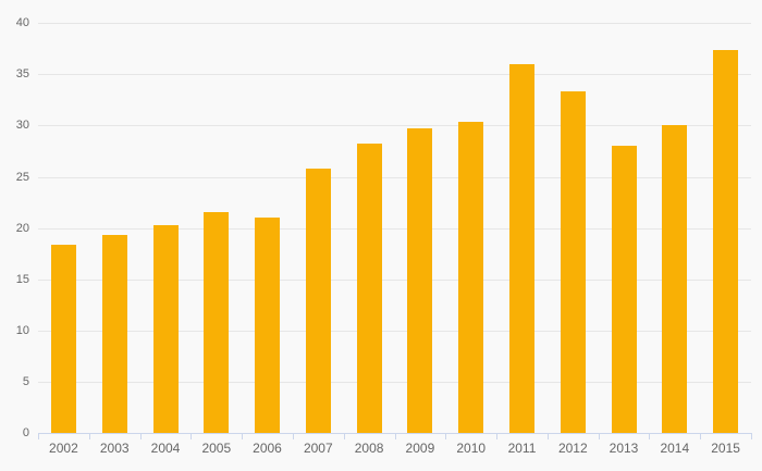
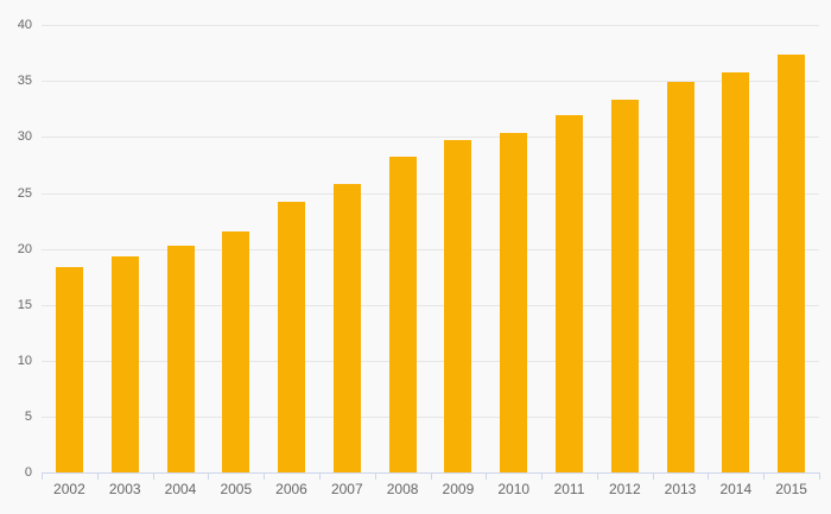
2006: 21 -> 24
2011: 36 -> 32
2013: 28 -> 35
2014: 30 -> 36
